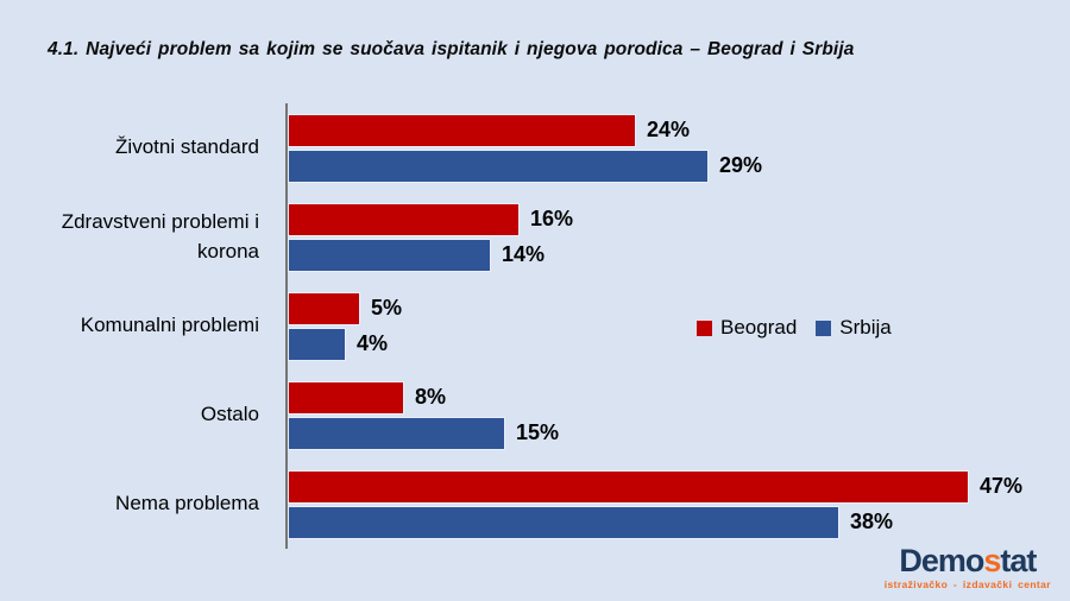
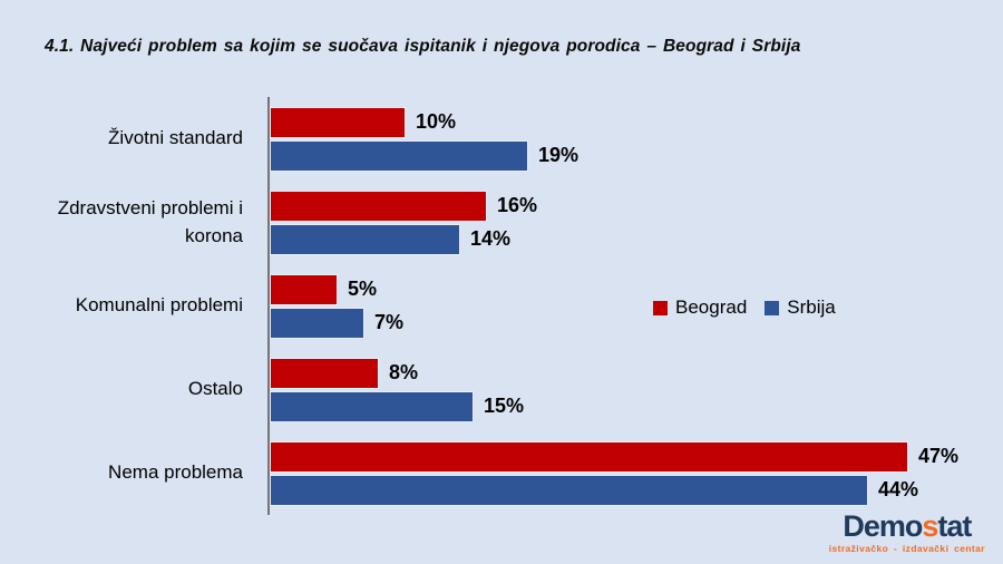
Beograd/Životni standard: 24% -> 10%
Srbija/Životni standard: 29% -> 19%
Srbija/Komunalni problemi: 4% -> 7%
Srbija/Nema problema: 38% -> 44%
